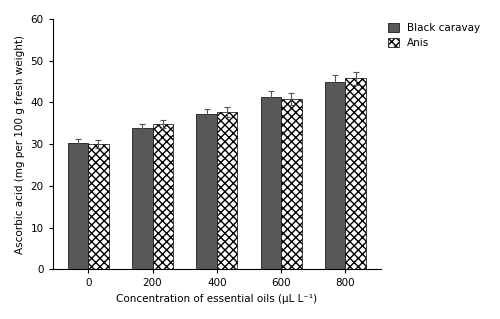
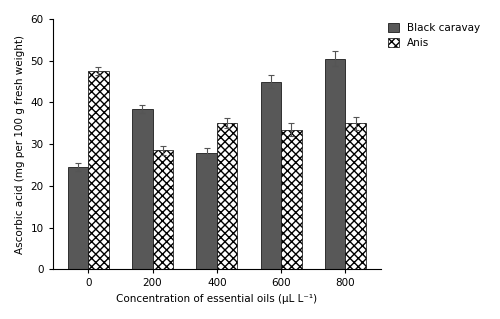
Black caravay/0: 30.3 -> 24.5
Anis/0: 30.1 -> 47.5
Black caravay/200: 33.8 -> 38.5
Anis/200: 34.8 -> 28.5
Black caravay/400: 37.3 -> 28.0
Anis/400: 37.8 -> 35.0
Black caravay/600: 41.2 -> 45.0
Anis/600: 40.8 -> 33.5
Black caravay/800: 44.8 -> 50.5
Anis/800: 45.8 -> 35.0
